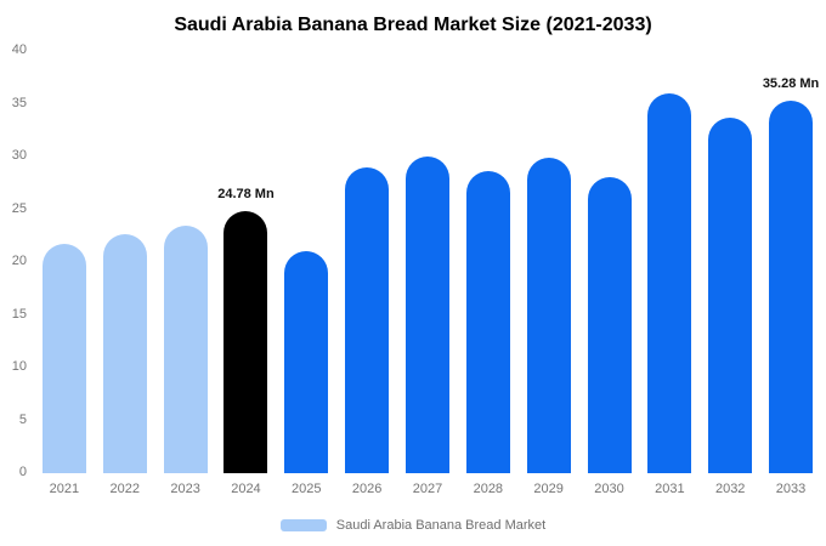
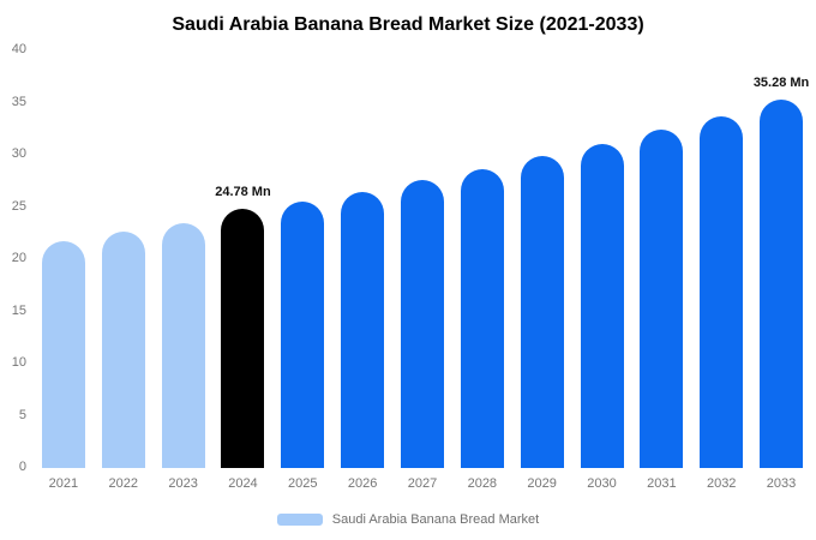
2025: 21 -> 26
2026: 29 -> 26
2027: 30 -> 28
2030: 28 -> 31
2031: 36 -> 32
